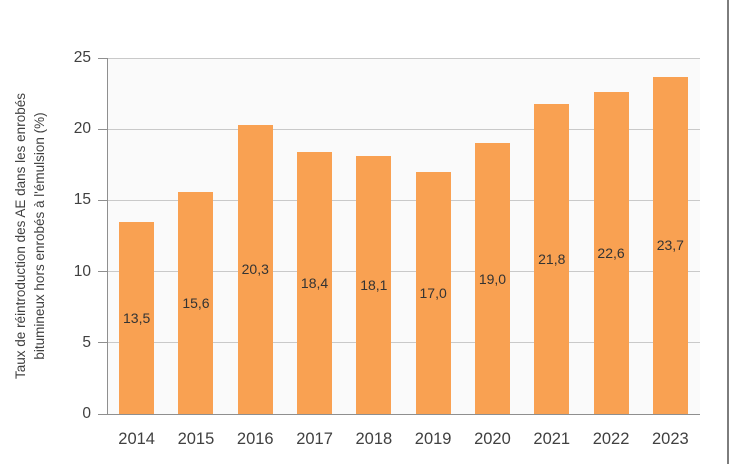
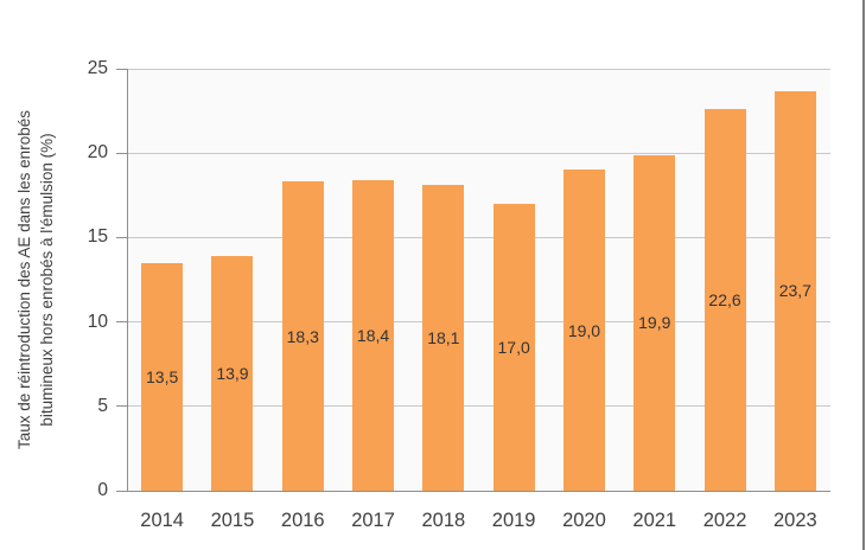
2015: 15,6 -> 13,9
2016: 20,3 -> 18,3
2021: 21,8 -> 19,9
